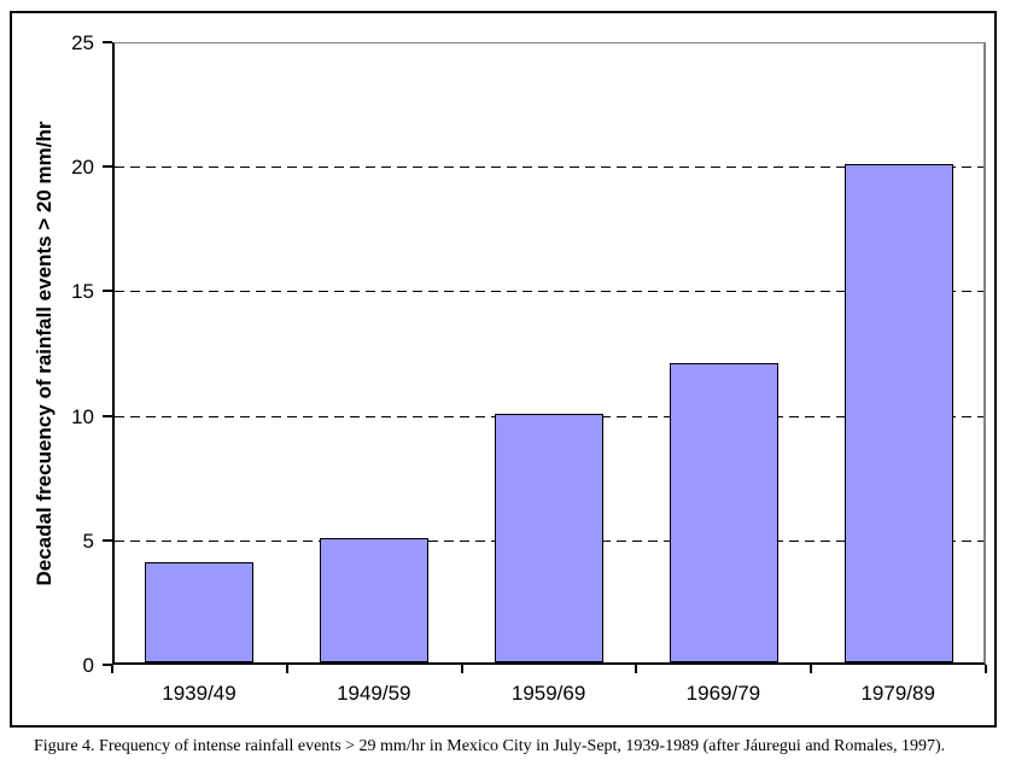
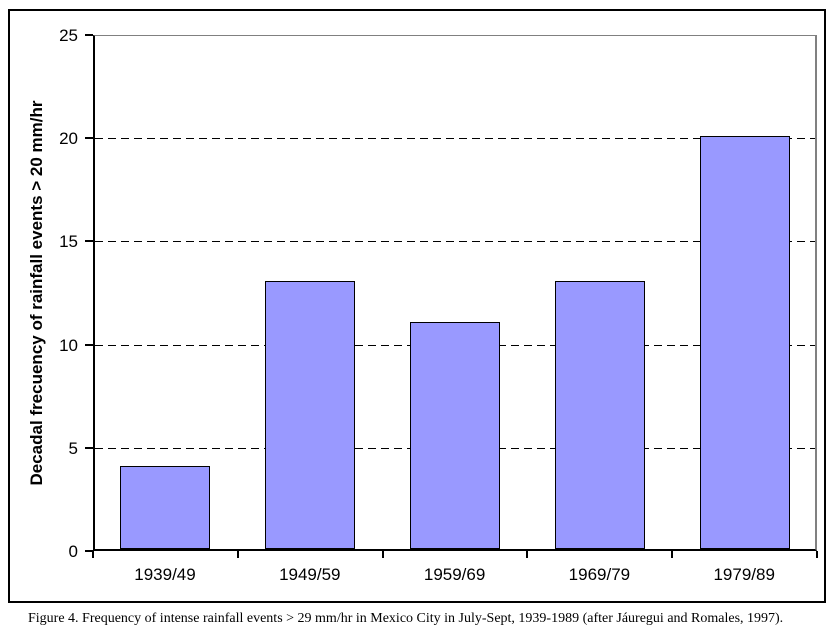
1949/59: 5 -> 13
1959/69: 10 -> 11
1969/79: 12 -> 13
